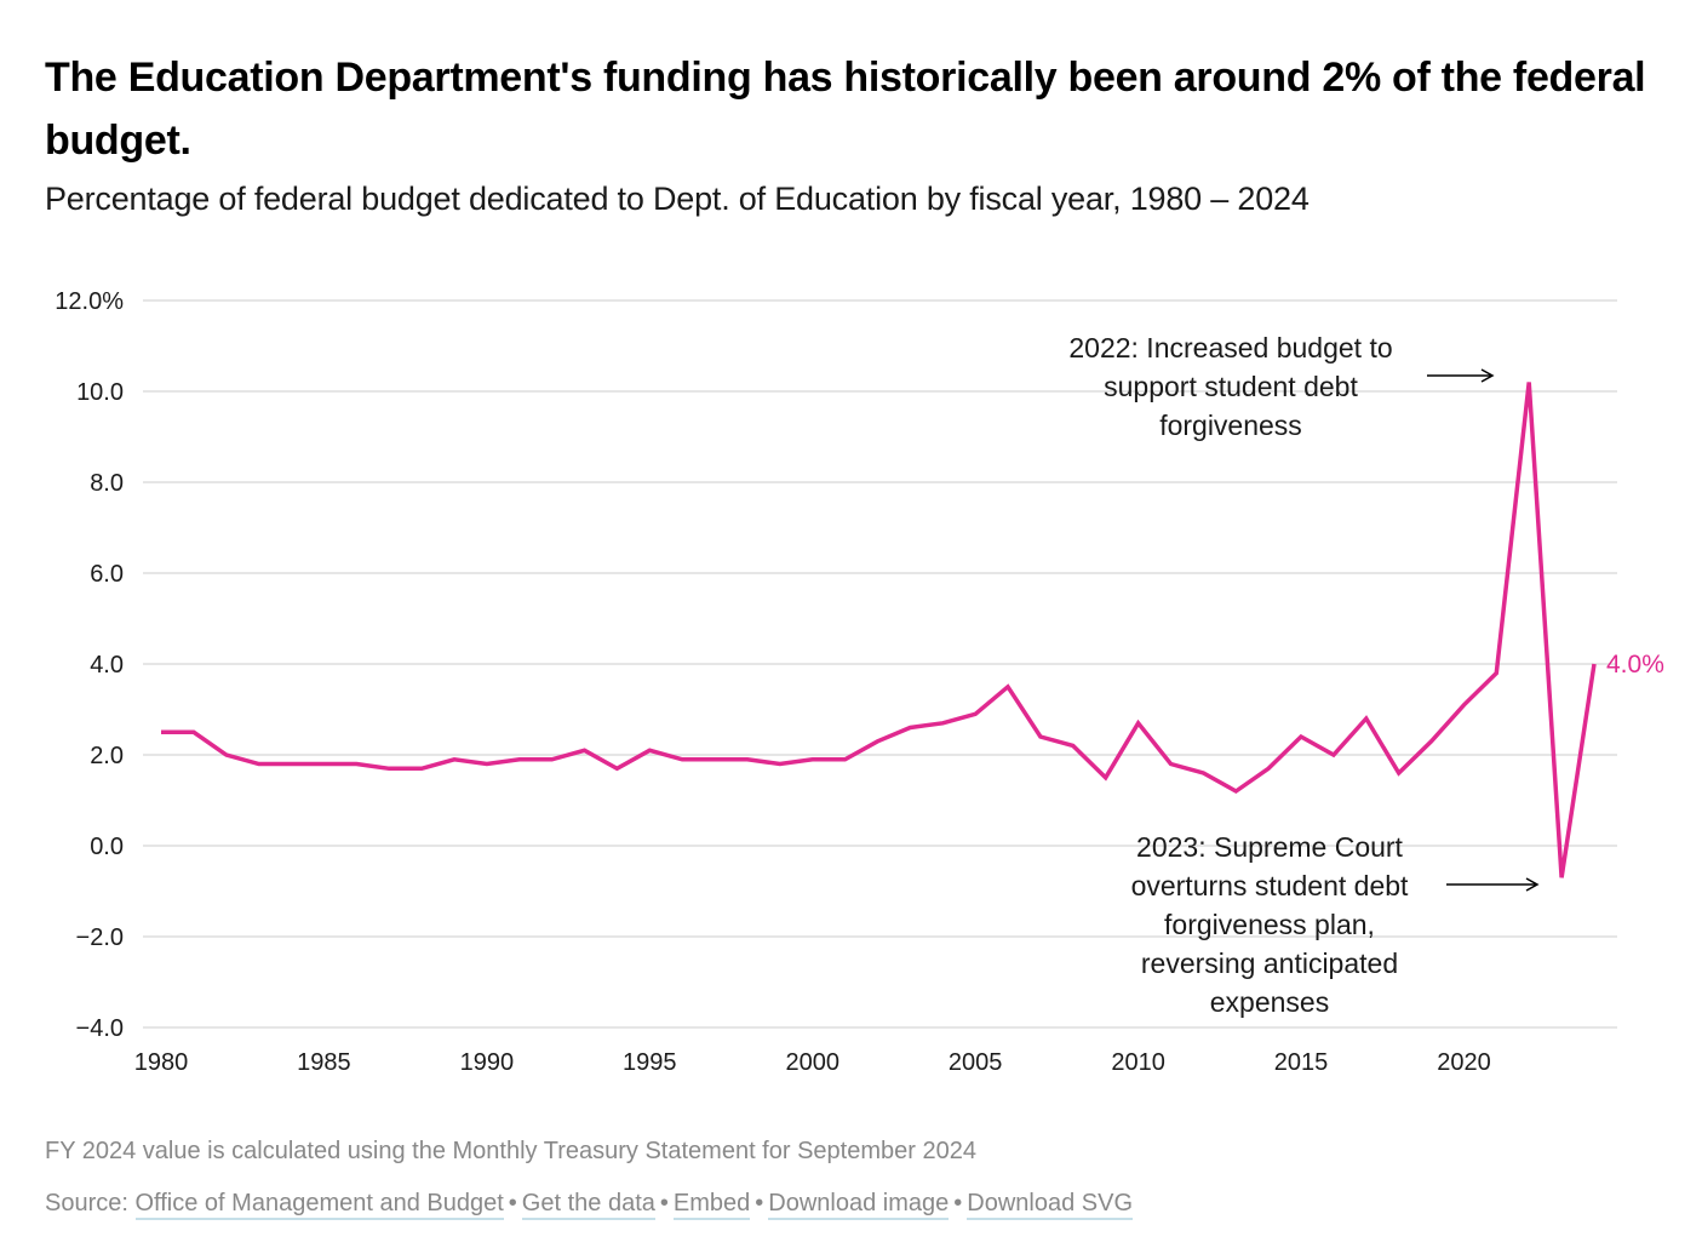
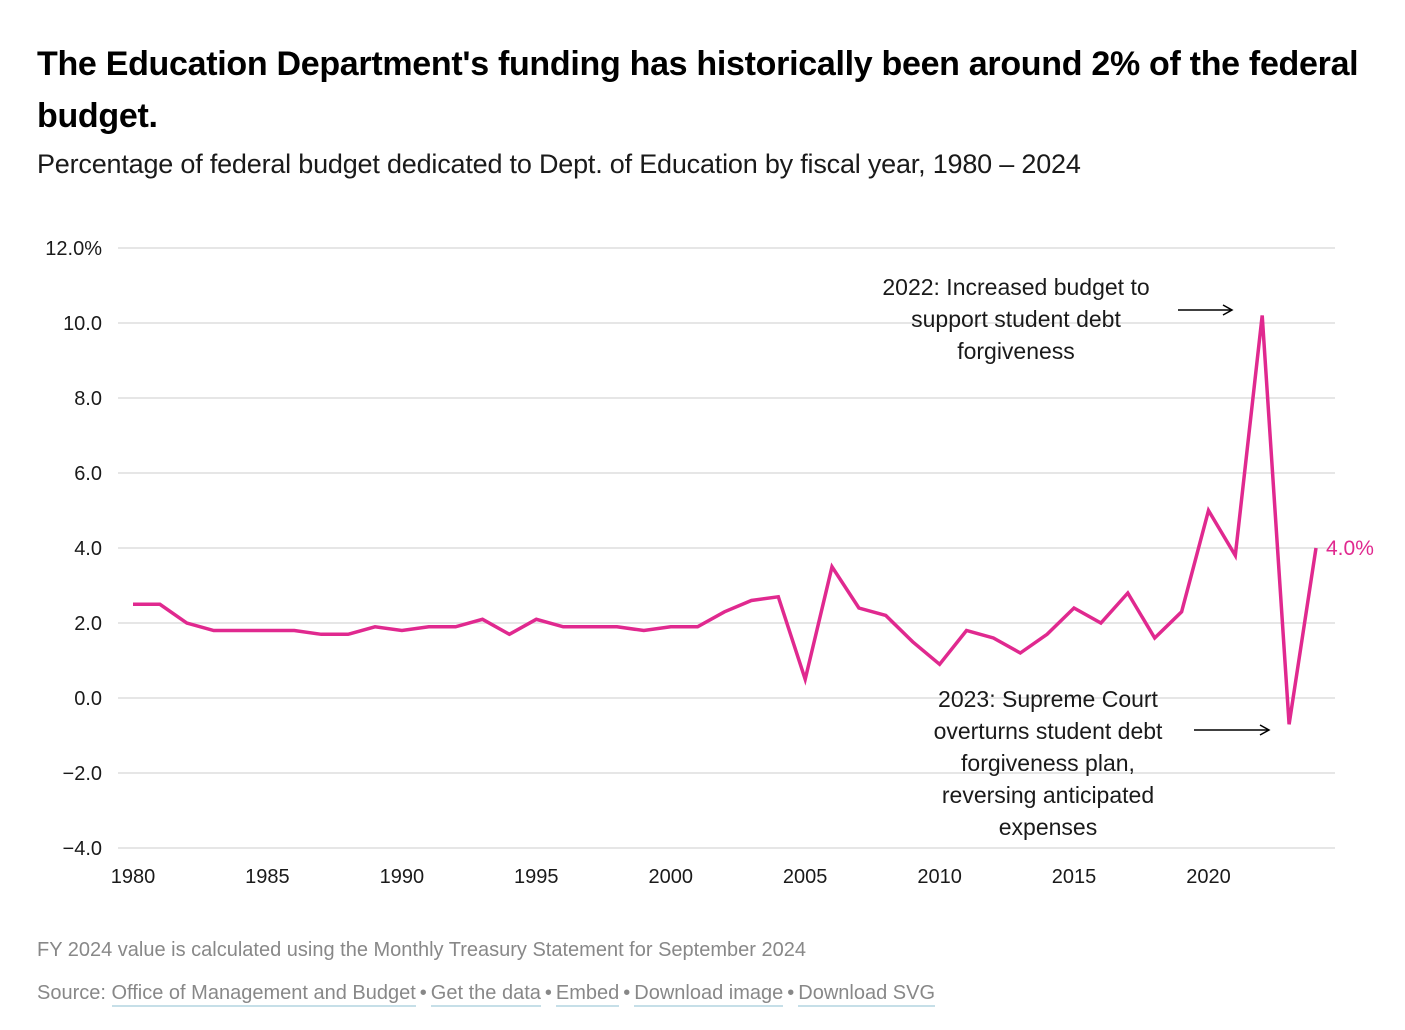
2005: 2.9% -> 0.5%
2010: 2.7% -> 0.9%
2020: 3.1% -> 5.0%
